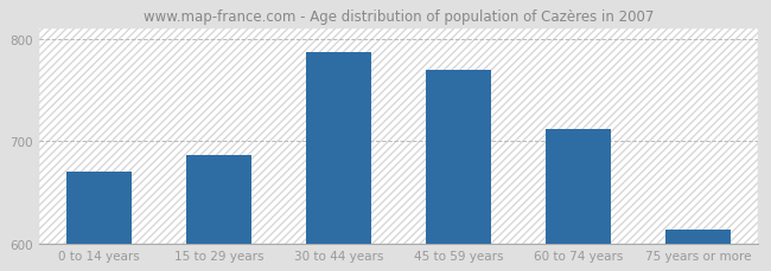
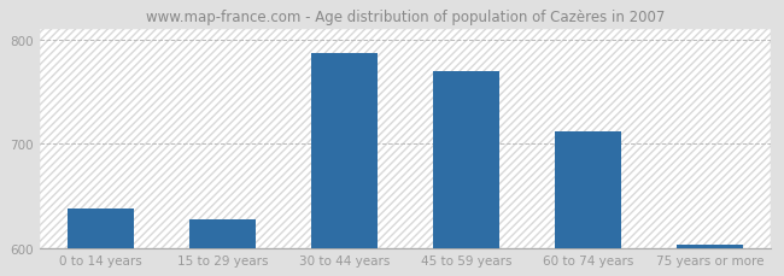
0 to 14 years: 670 -> 638
15 to 29 years: 686 -> 628
75 years or more: 614 -> 603
